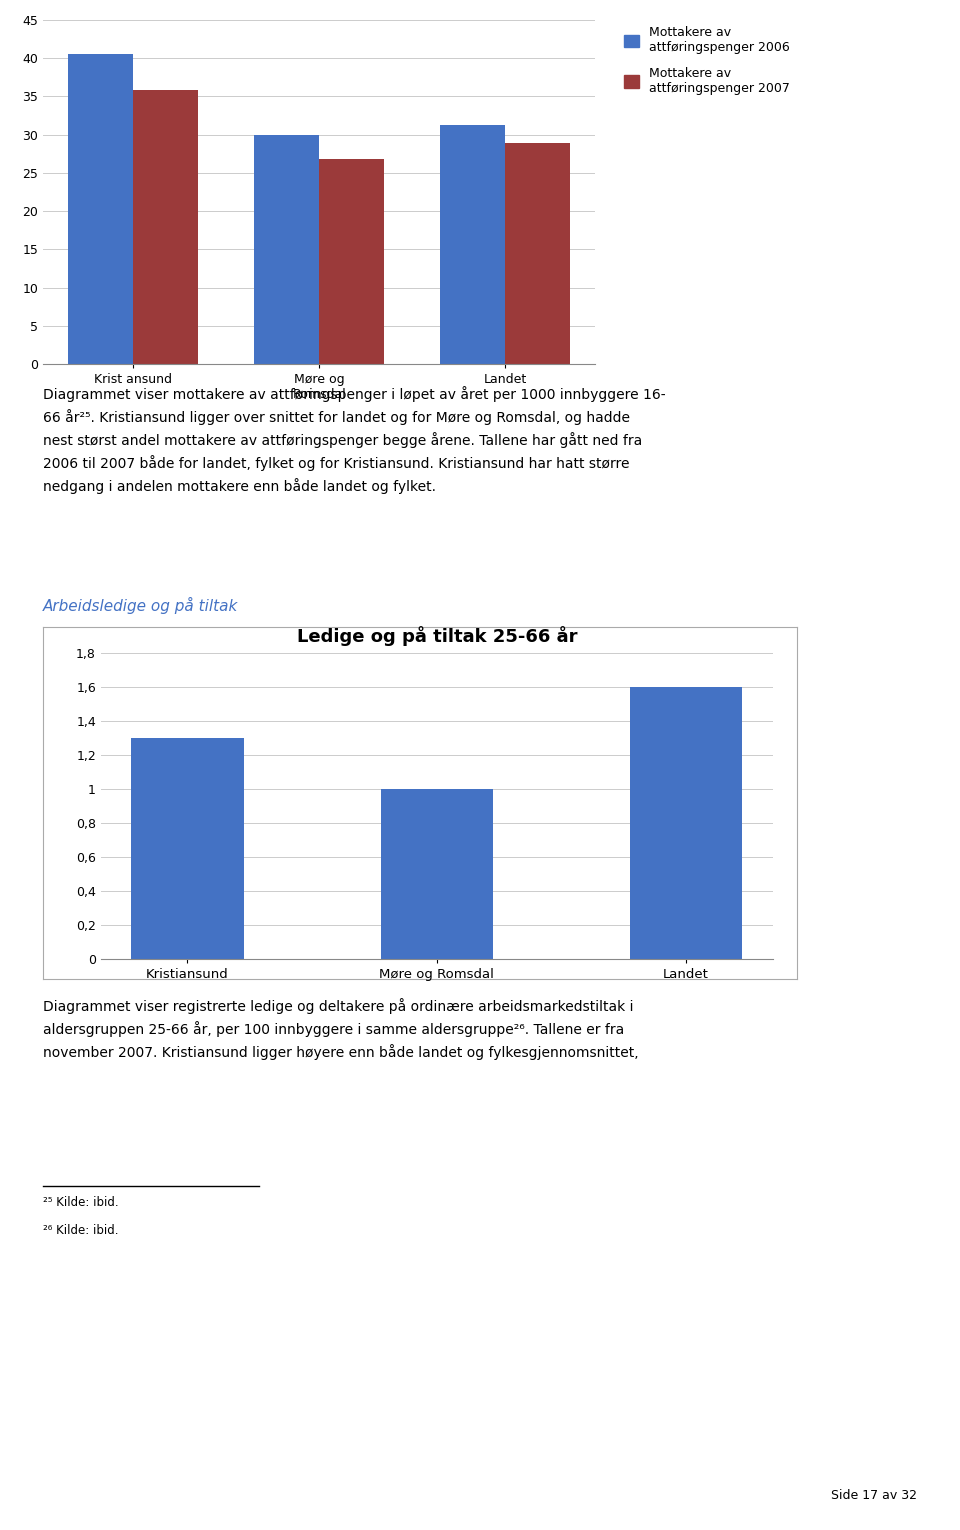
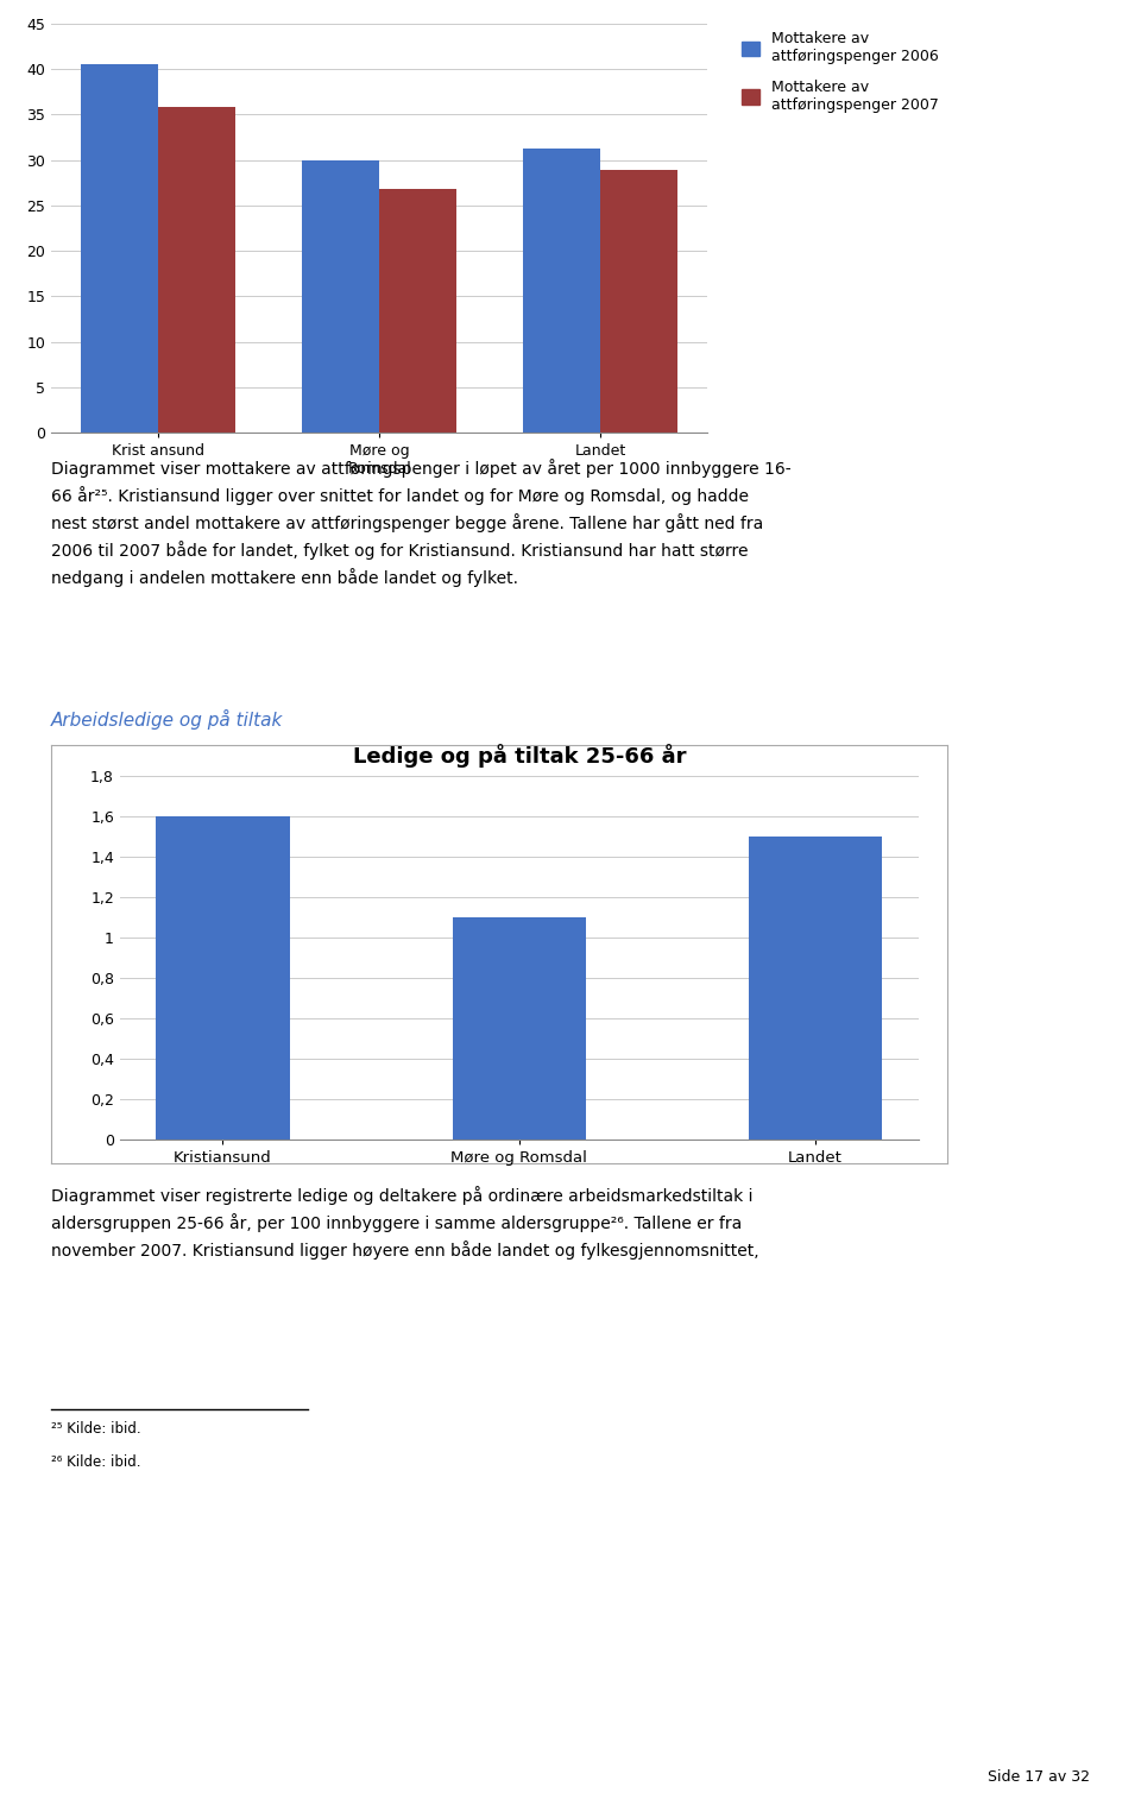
Ledige og på tiltak 25-66 år/Kristiansund: 1,3 -> 1,6
Ledige og på tiltak 25-66 år/Møre og Romsdal: 1,0 -> 1,1
Ledige og på tiltak 25-66 år/Landet: 1,6 -> 1,5
